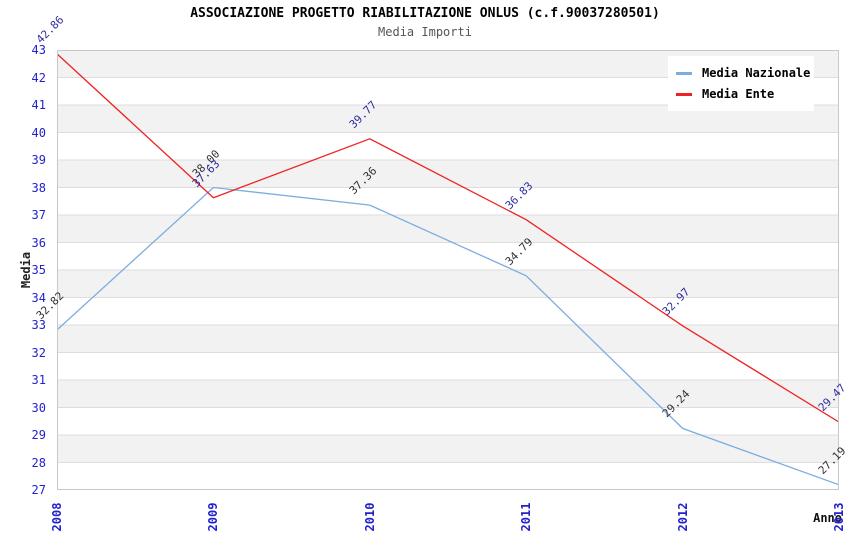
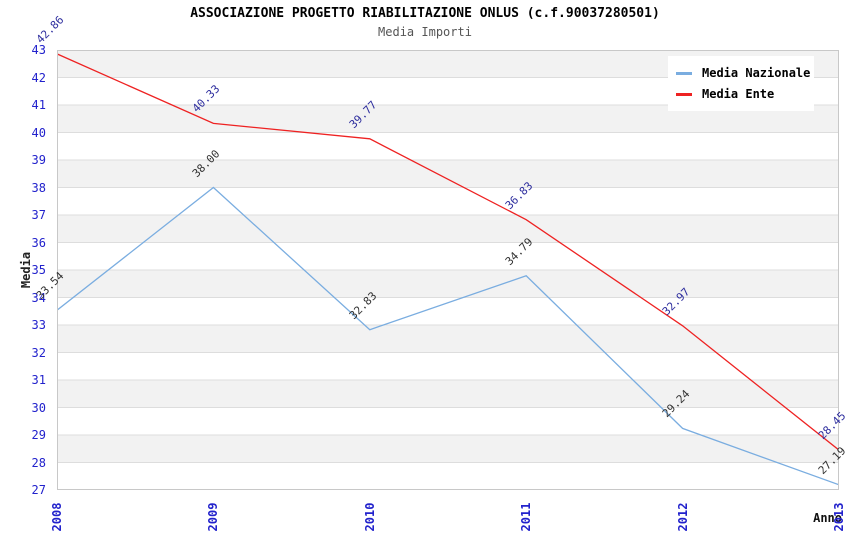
Media Nazionale/2008: 32.82 -> 33.54
Media Ente/2009: 37.63 -> 40.33
Media Nazionale/2010: 37.36 -> 32.83
Media Ente/2013: 29.47 -> 28.45
